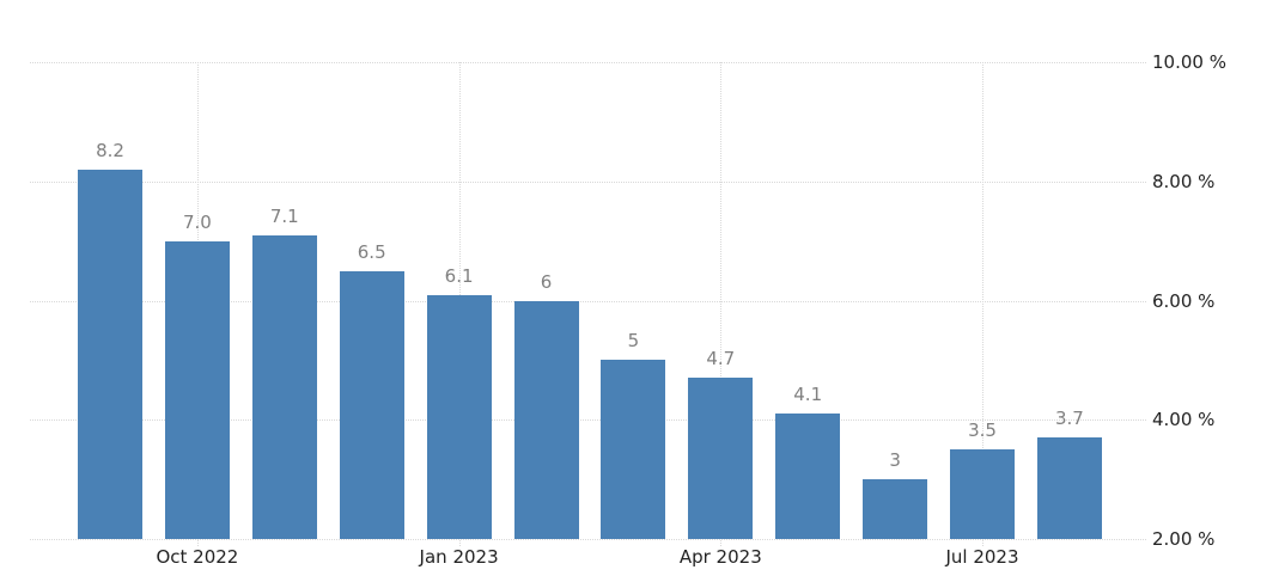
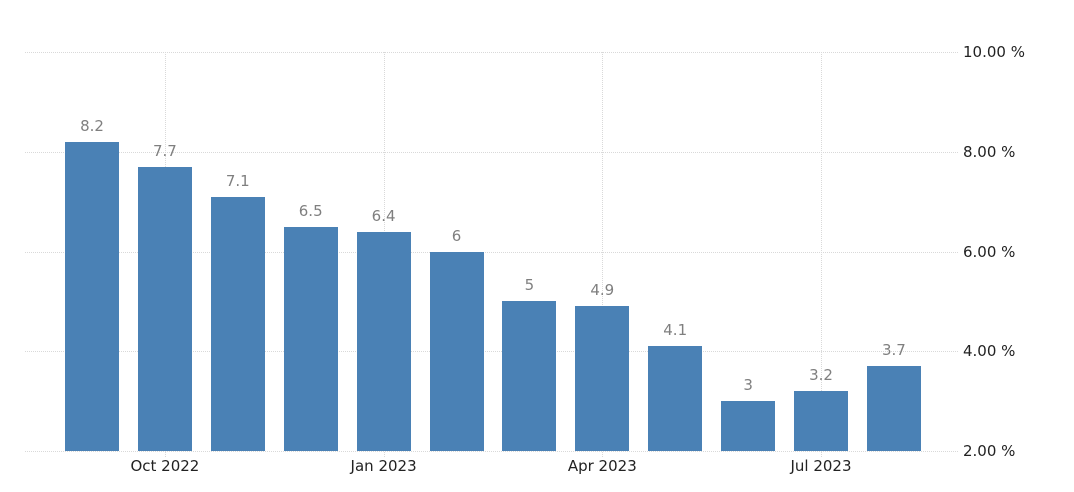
Oct 2022: 7.0 -> 7.7
Jan 2023: 6.1 -> 6.4
Apr 2023: 4.7 -> 4.9
Jul 2023: 3.5 -> 3.2
